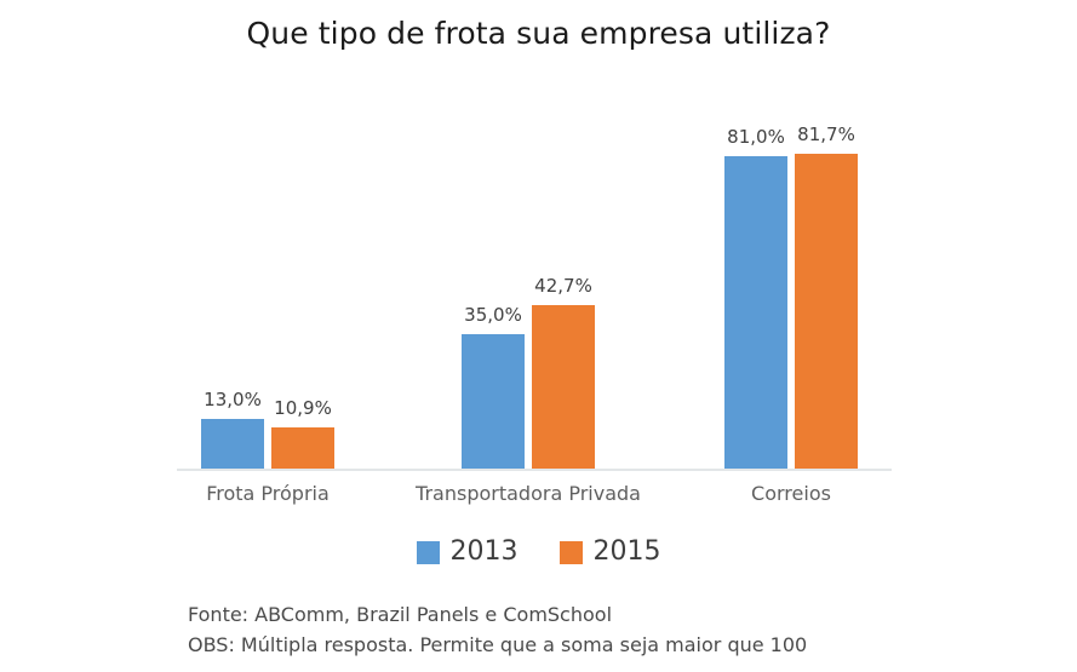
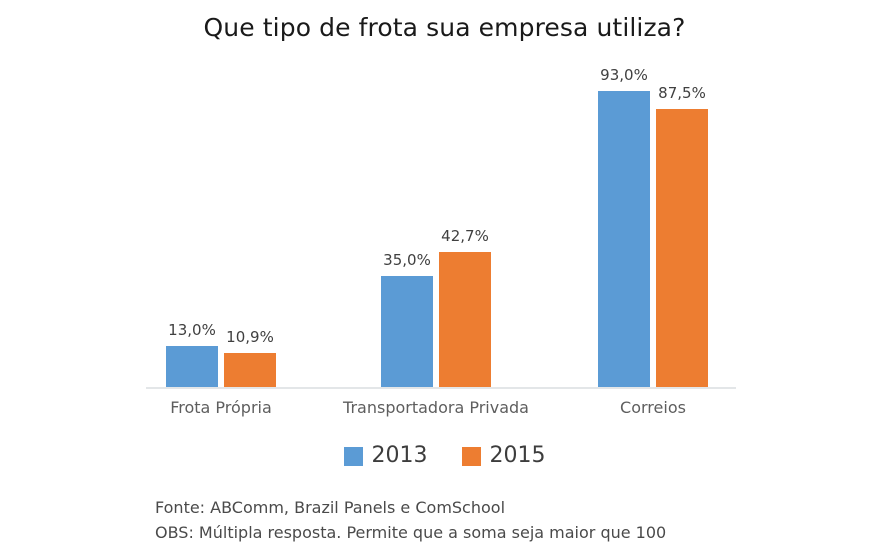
2013/Correios: 81,0% -> 93,0%
2015/Correios: 81,7% -> 87,5%
